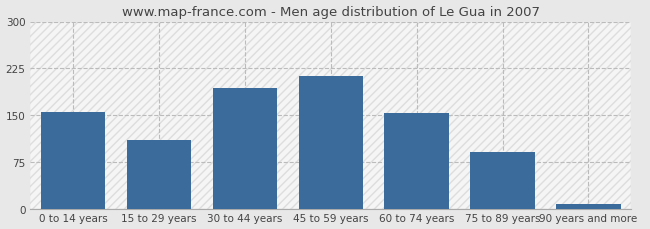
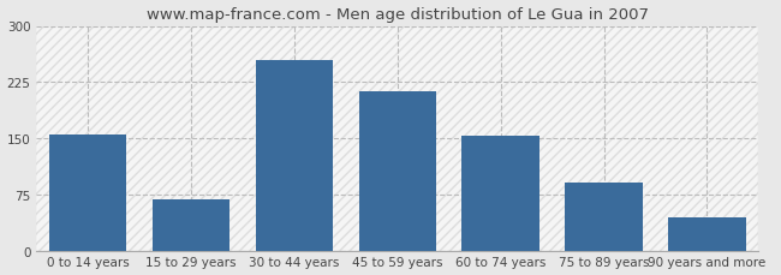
15 to 29 years: 110 -> 68
30 to 44 years: 193 -> 254
90 years and more: 8 -> 44
